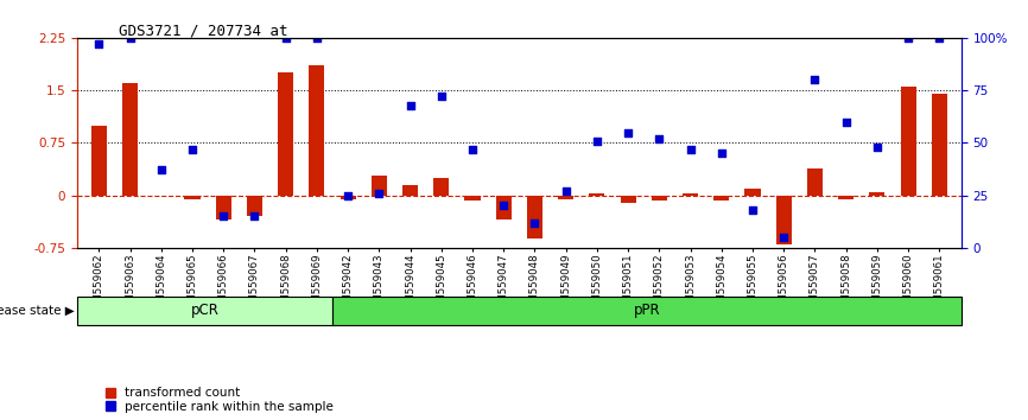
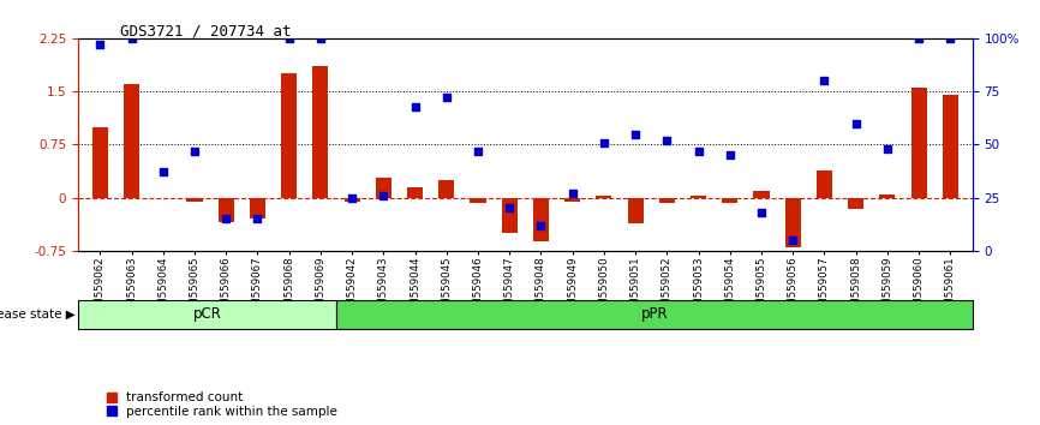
transformed count/GSM559047: -0.35 -> -0.50
transformed count/GSM559051: -0.10 -> -0.36
transformed count/GSM559058: -0.05 -> -0.16
